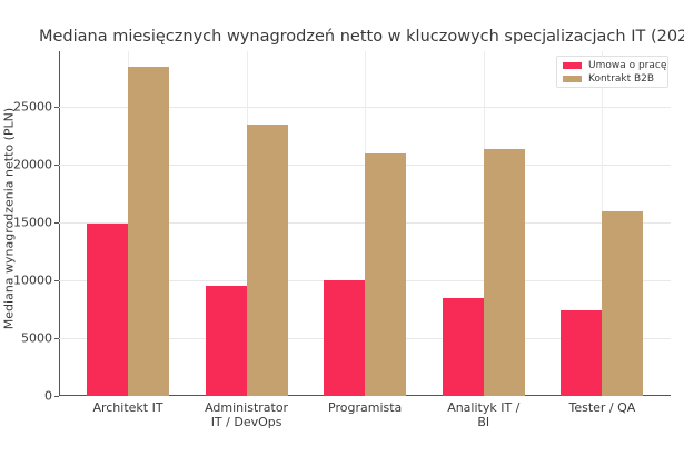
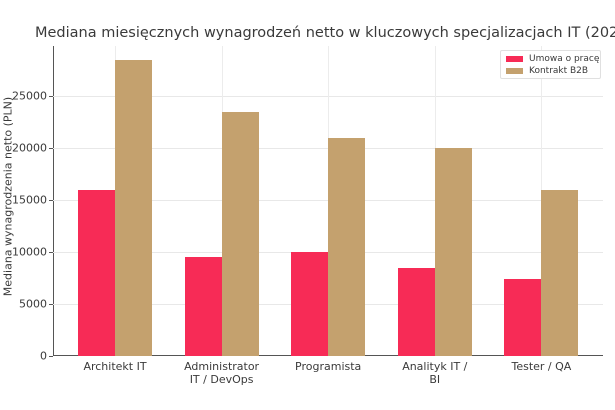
Umowa o pracę/Architekt IT: 14900 -> 16000
Kontrakt B2B/Analityk IT / BI: 21300 -> 20000
